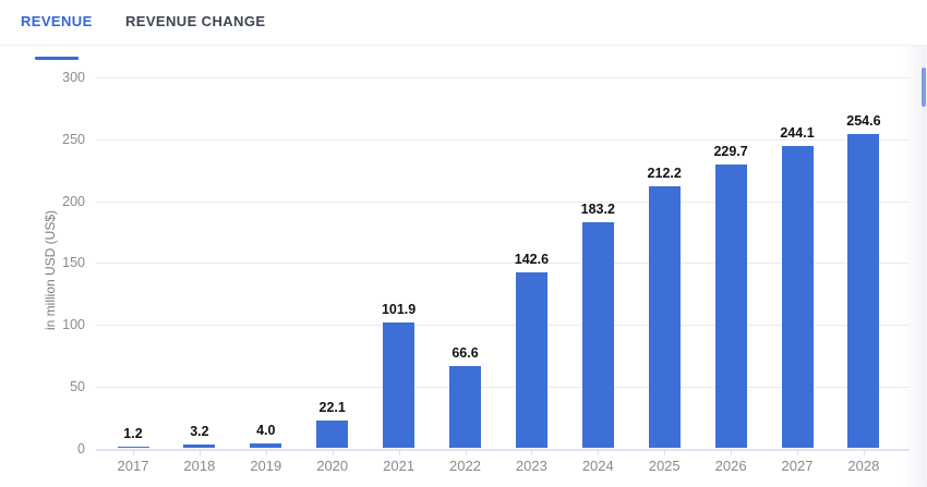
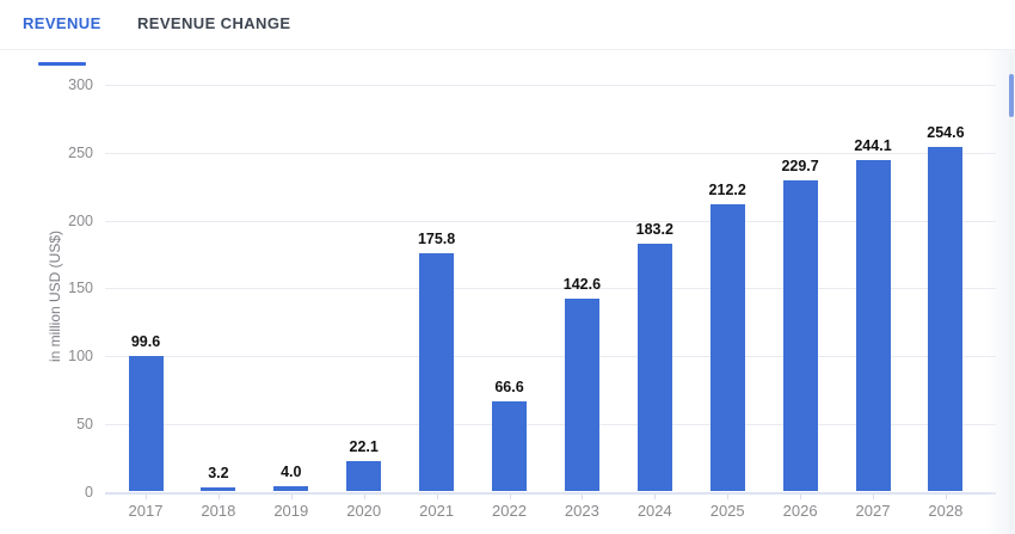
2017: 1.2 -> 99.6
2021: 101.9 -> 175.8
